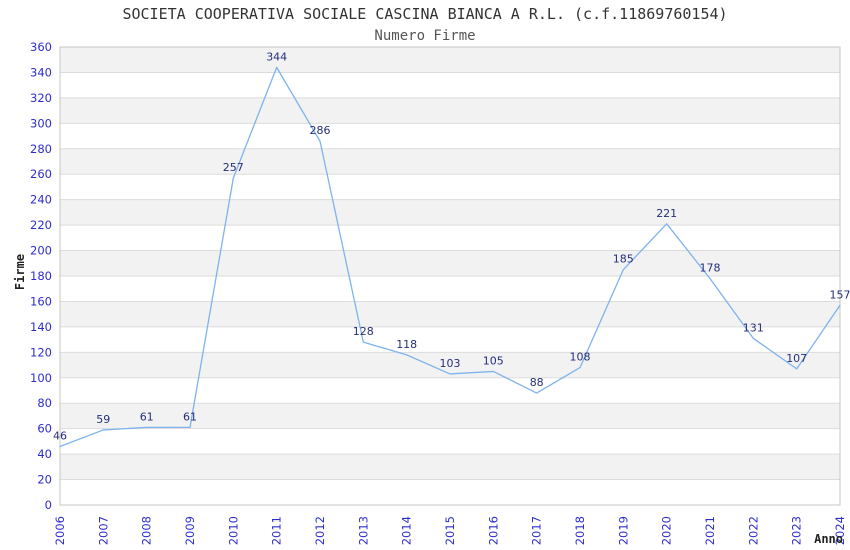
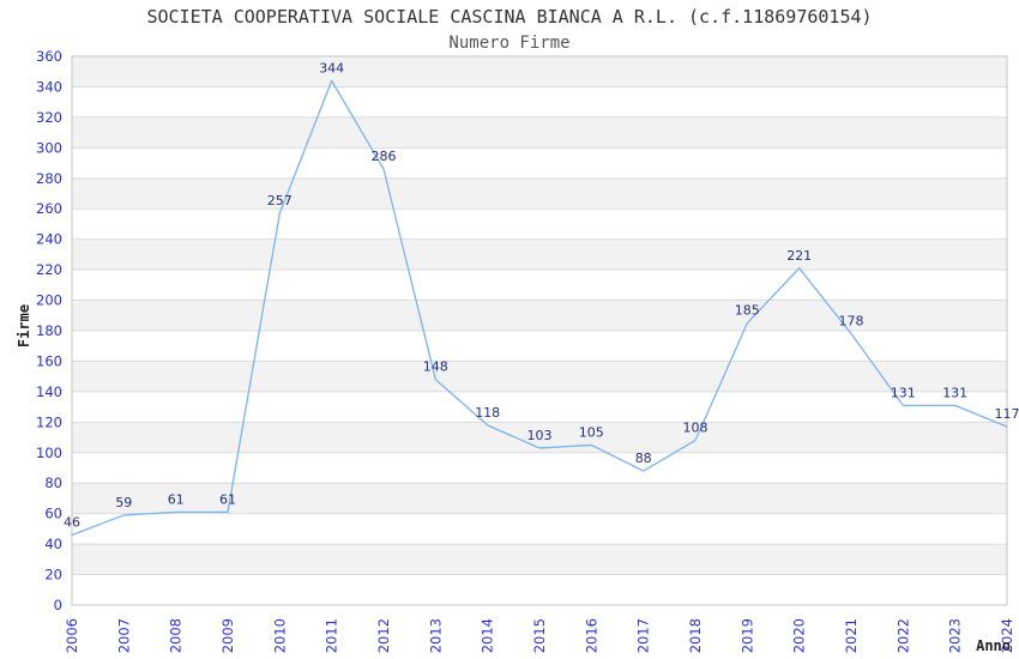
2013: 128 -> 148
2023: 107 -> 131
2024: 157 -> 117
